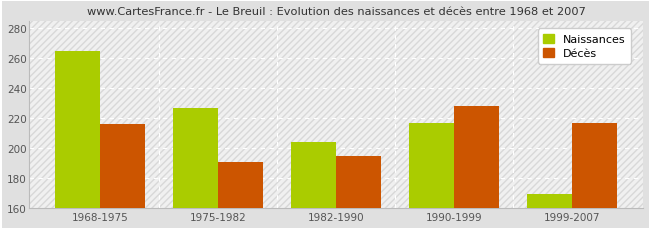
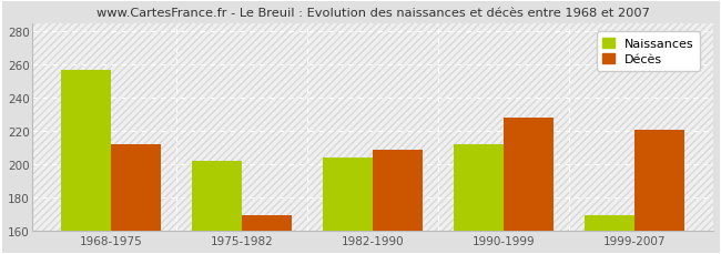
Naissances/1968-1975: 265 -> 257
Décès/1968-1975: 216 -> 212
Naissances/1975-1982: 227 -> 202
Décès/1975-1982: 191 -> 169
Décès/1982-1990: 195 -> 209
Naissances/1990-1999: 217 -> 212
Décès/1999-2007: 217 -> 221
